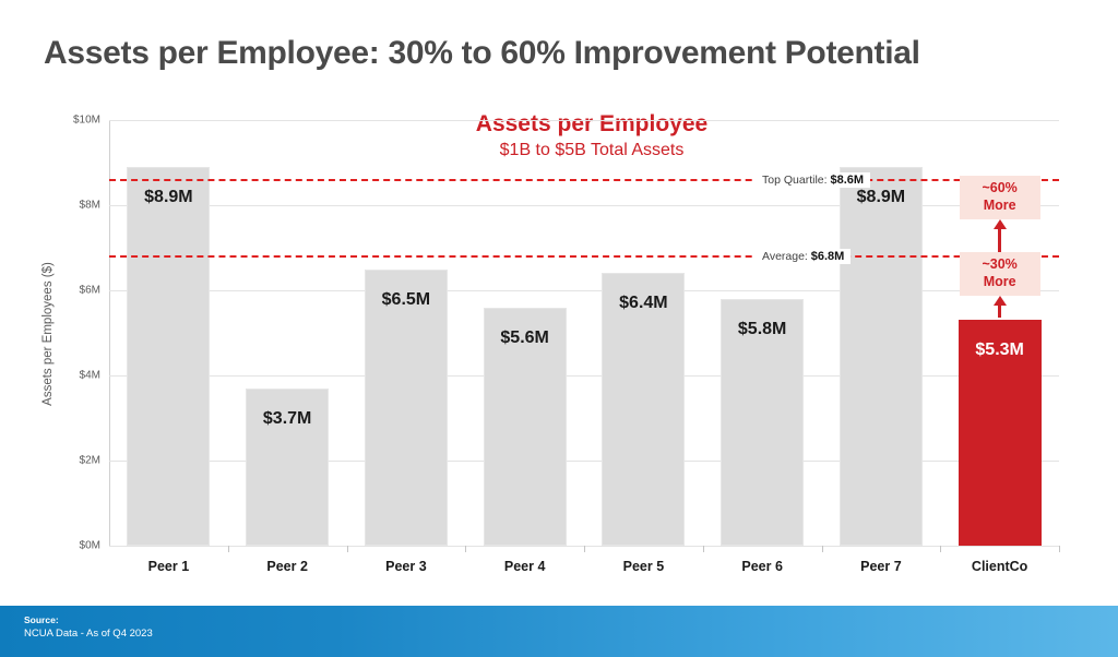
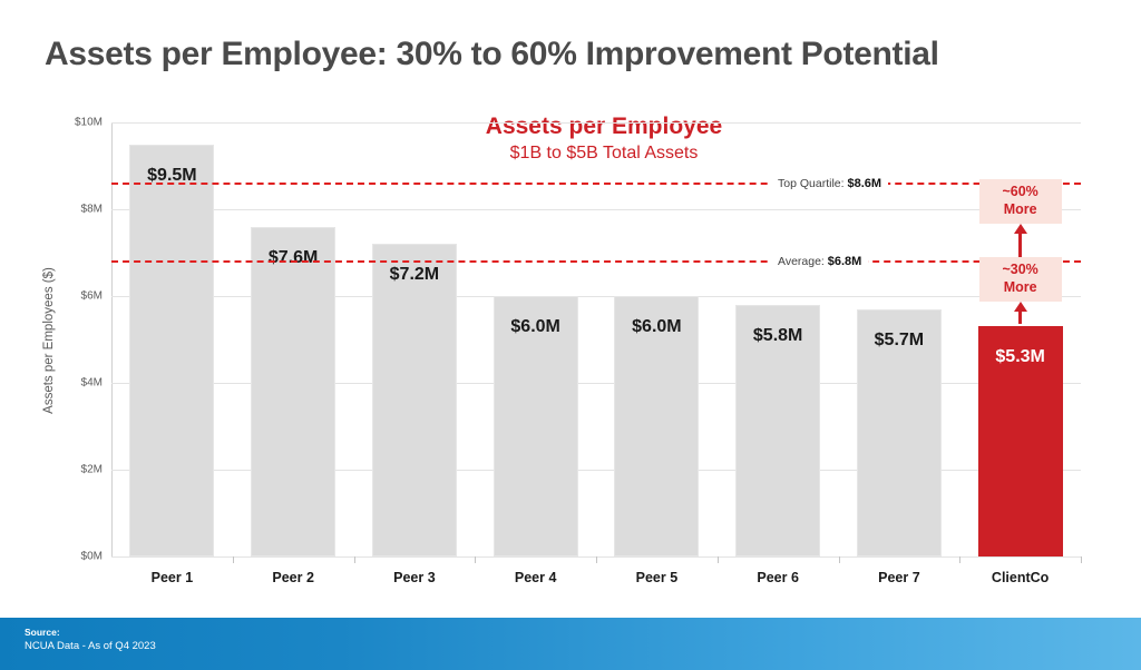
Peer 1: $8.9M -> $9.5M
Peer 2: $3.7M -> $7.6M
Peer 3: $6.5M -> $7.2M
Peer 4: $5.6M -> $6.0M
Peer 5: $6.4M -> $6.0M
Peer 7: $8.9M -> $5.7M
